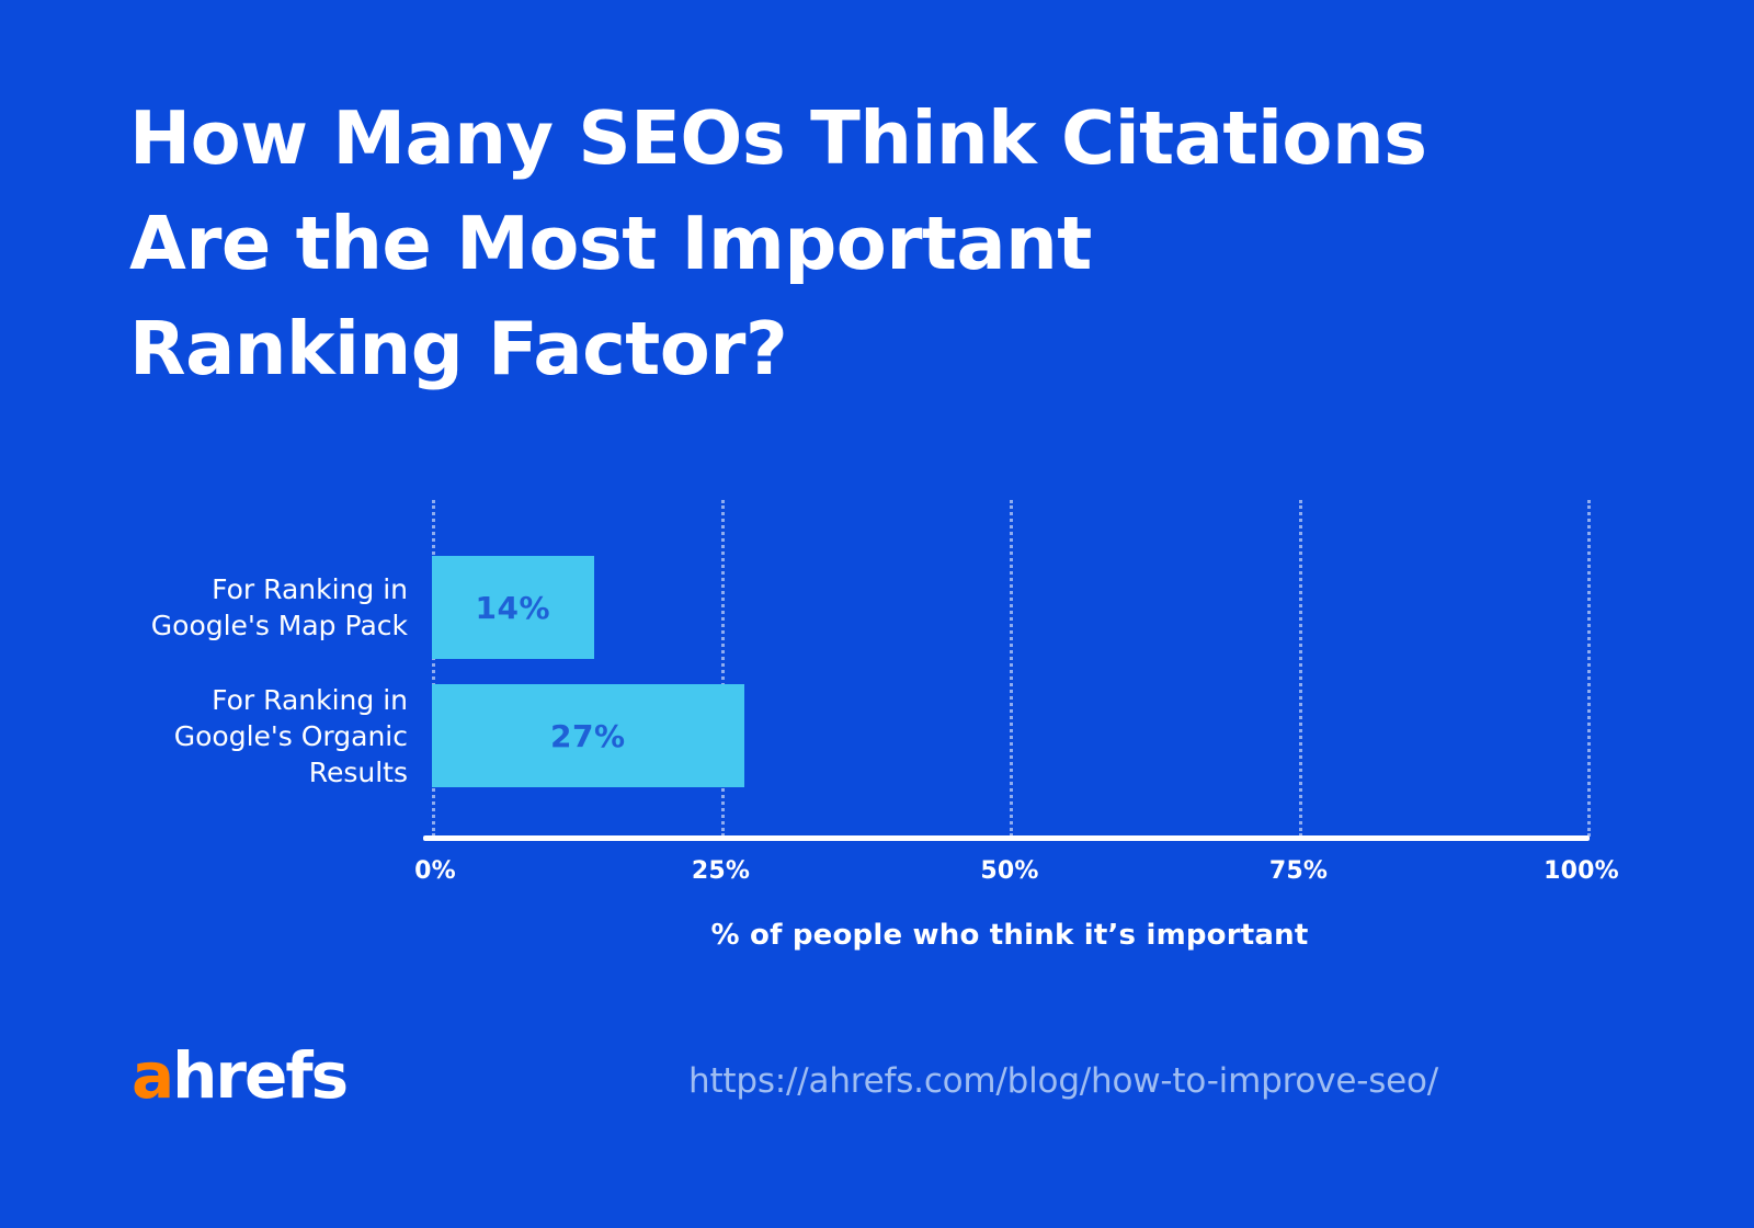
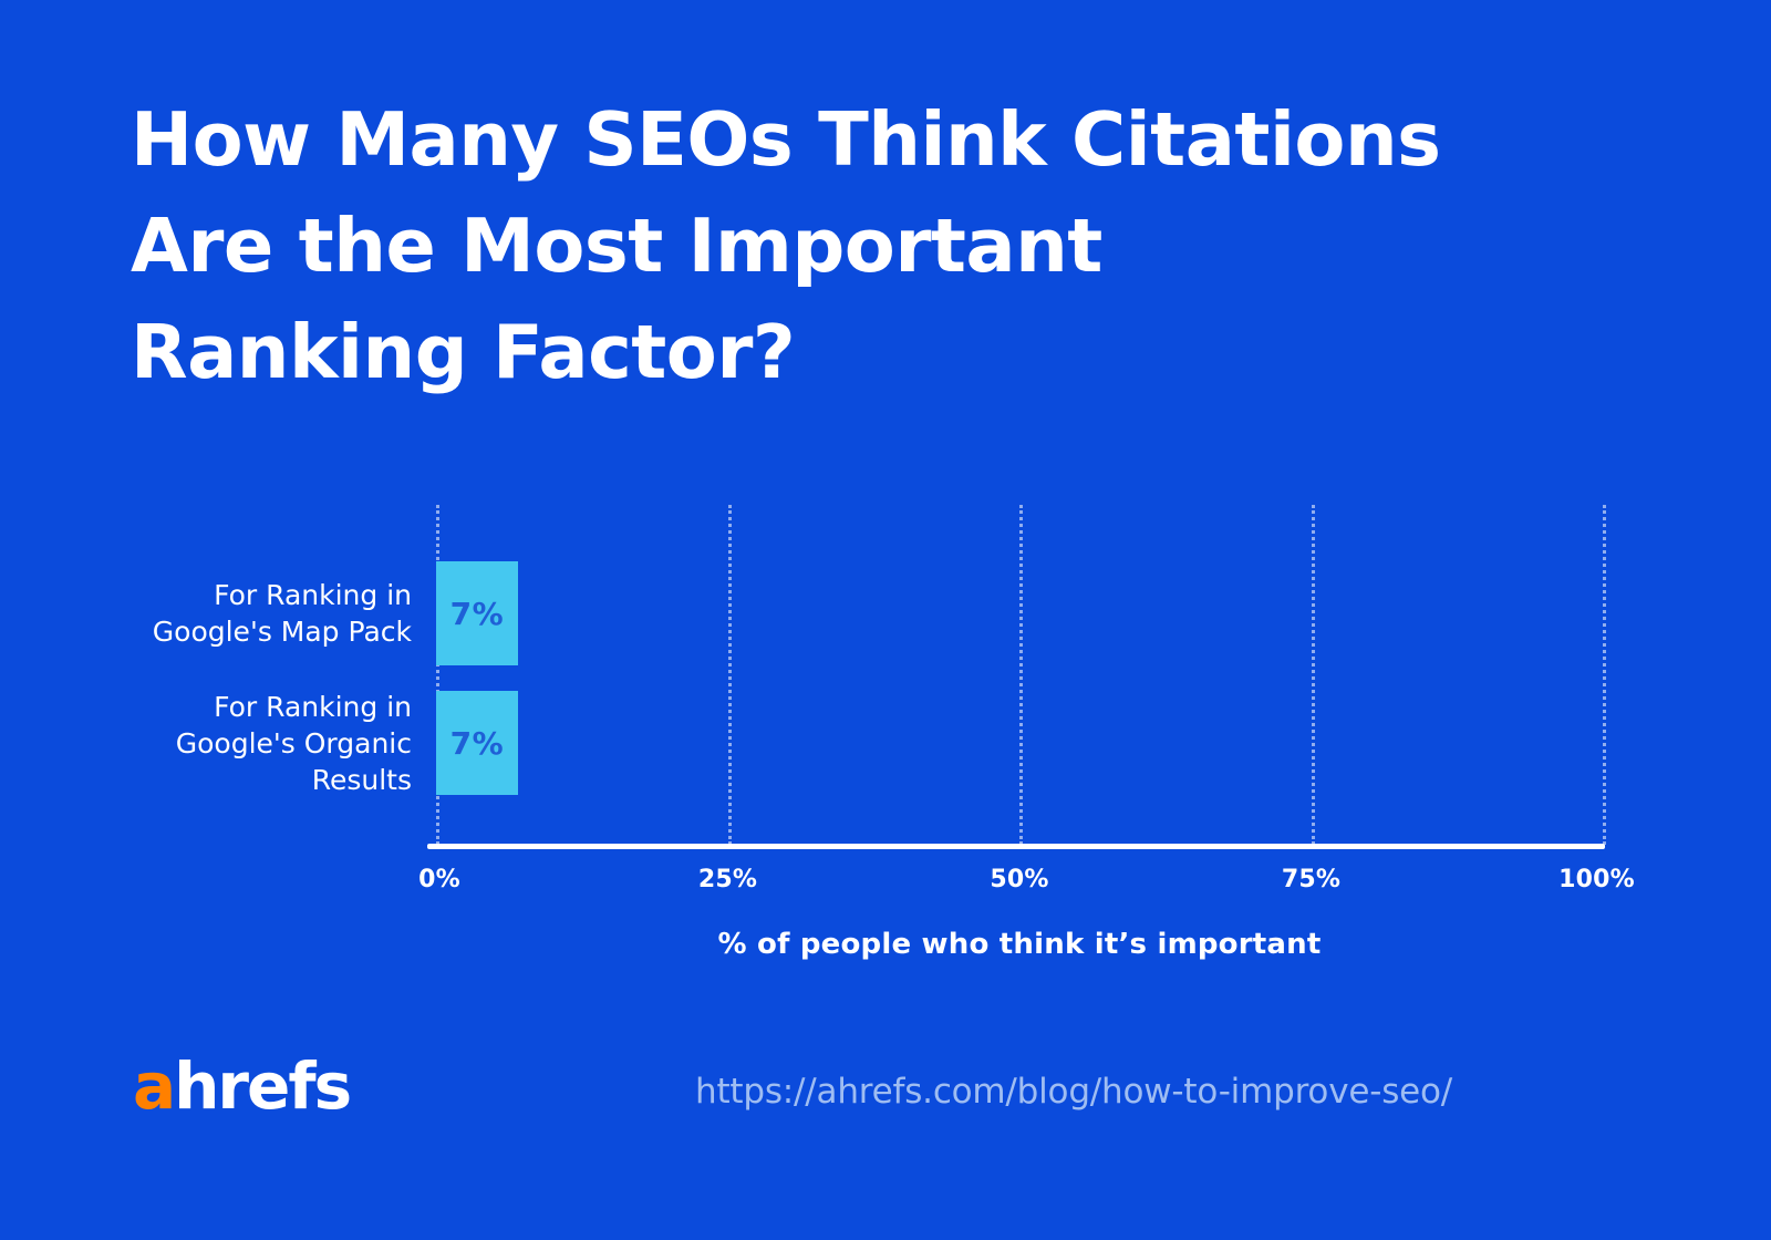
For Ranking in Google's Map Pack: 14% -> 7%
For Ranking in Google's Organic Results: 27% -> 7%
